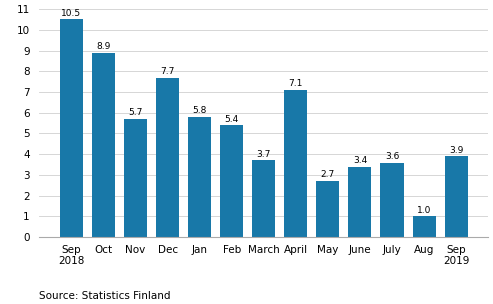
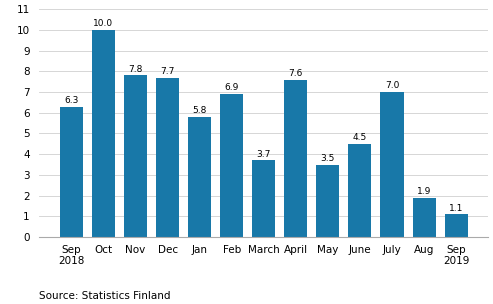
Sep 2018: 10.5 -> 6.3
Oct: 8.9 -> 10.0
Nov: 5.7 -> 7.8
Feb: 5.4 -> 6.9
April: 7.1 -> 7.6
May: 2.7 -> 3.5
June: 3.4 -> 4.5
July: 3.6 -> 7.0
Aug: 1.0 -> 1.9
Sep 2019: 3.9 -> 1.1
